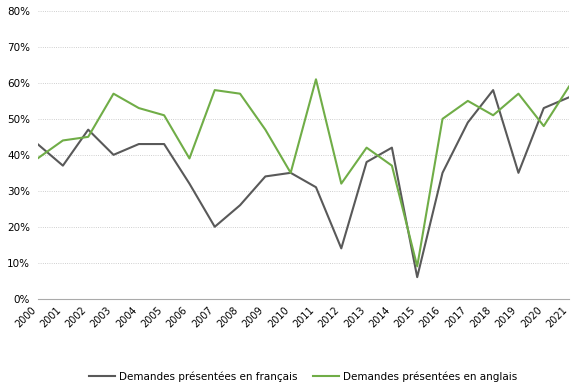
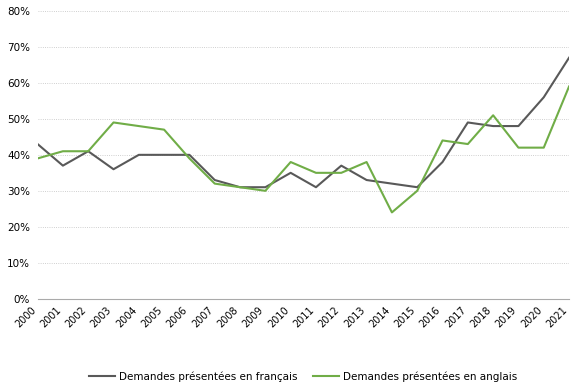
Demandes présentées en anglais/2001: 44% -> 41%
Demandes présentées en français/2002: 47% -> 41%
Demandes présentées en anglais/2002: 45% -> 41%
Demandes présentées en français/2003: 40% -> 36%
Demandes présentées en anglais/2003: 57% -> 49%
Demandes présentées en français/2004: 43% -> 40%
Demandes présentées en anglais/2004: 53% -> 48%
Demandes présentées en français/2005: 43% -> 40%
Demandes présentées en anglais/2005: 51% -> 47%
Demandes présentées en français/2006: 32% -> 40%
Demandes présentées en français/2007: 20% -> 33%
Demandes présentées en anglais/2007: 58% -> 32%
Demandes présentées en français/2008: 26% -> 31%
Demandes présentées en anglais/2008: 57% -> 31%
Demandes présentées en français/2009: 34% -> 31%
Demandes présentées en anglais/2009: 47% -> 30%
Demandes présentées en anglais/2010: 35% -> 38%
Demandes présentées en anglais/2011: 61% -> 35%
Demandes présentées en français/2012: 14% -> 37%
Demandes présentées en anglais/2012: 32% -> 35%
Demandes présentées en français/2013: 38% -> 33%
Demandes présentées en anglais/2013: 42% -> 38%
Demandes présentées en français/2014: 42% -> 32%
Demandes présentées en anglais/2014: 37% -> 24%
Demandes présentées en français/2015: 6% -> 31%
Demandes présentées en anglais/2015: 9% -> 30%
Demandes présentées en français/2016: 35% -> 38%
Demandes présentées en anglais/2016: 50% -> 44%
Demandes présentées en anglais/2017: 55% -> 43%
Demandes présentées en français/2018: 58% -> 48%
Demandes présentées en français/2019: 35% -> 48%
Demandes présentées en anglais/2019: 57% -> 42%
Demandes présentées en français/2020: 53% -> 56%
Demandes présentées en anglais/2020: 48% -> 42%
Demandes présentées en français/2021: 56% -> 67%
